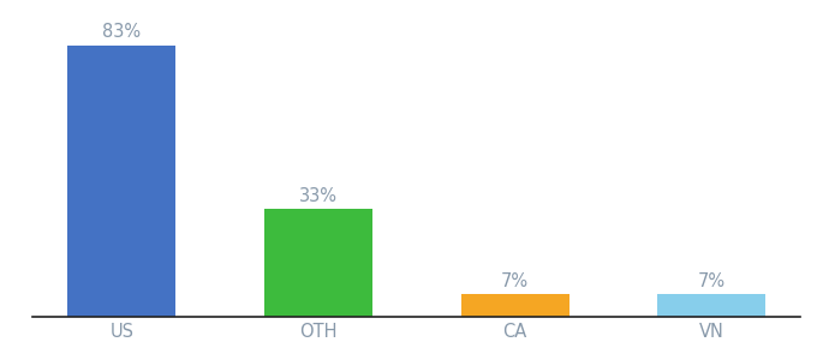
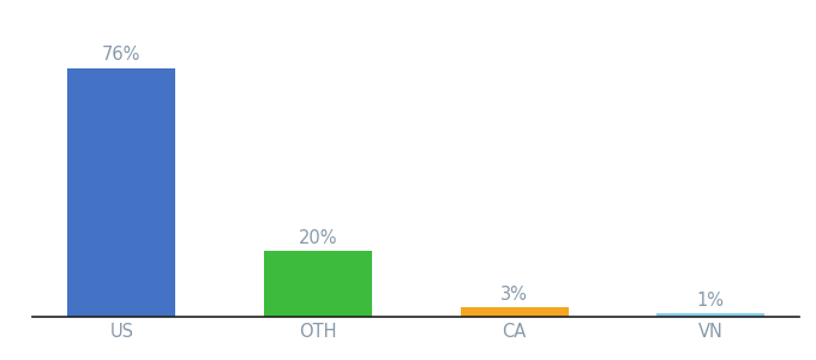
US: 83% -> 76%
OTH: 33% -> 20%
CA: 7% -> 3%
VN: 7% -> 1%
